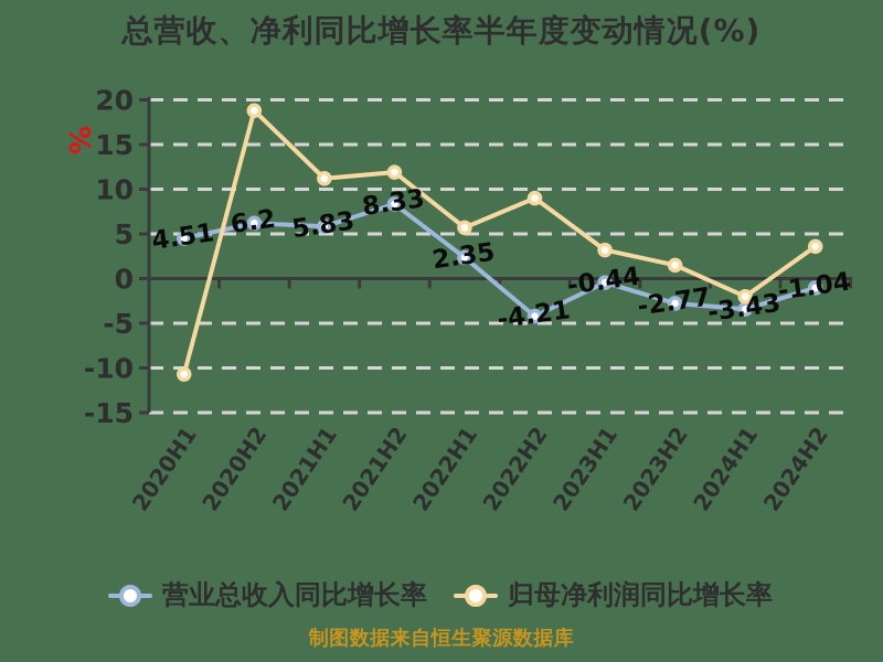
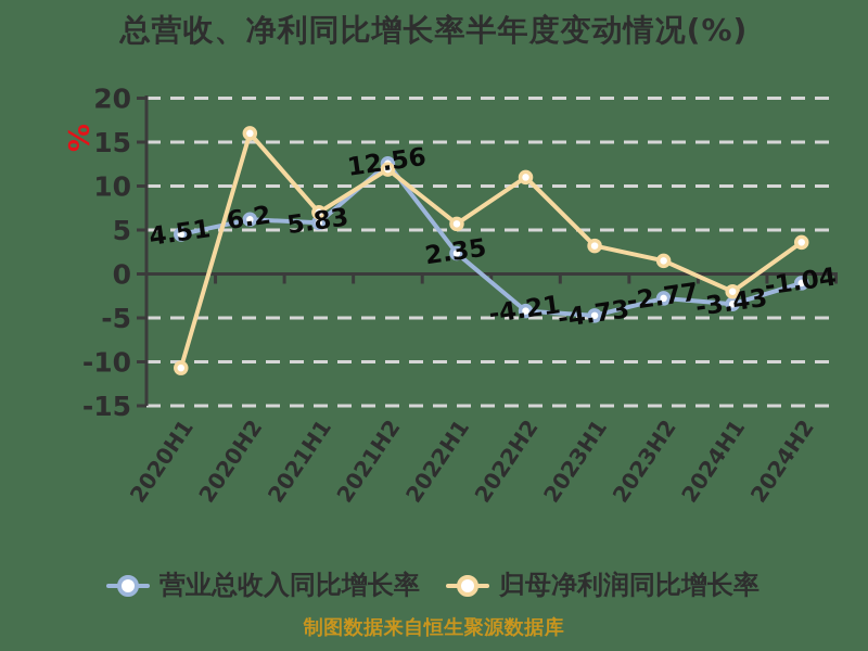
归母净利润同比增长率/2020H2: 19 -> 16
归母净利润同比增长率/2021H1: 11 -> 7
营业总收入同比增长率/2021H2: 8.33 -> 12.56
归母净利润同比增长率/2022H2: 9 -> 11
营业总收入同比增长率/2023H1: -0.44 -> -4.73
